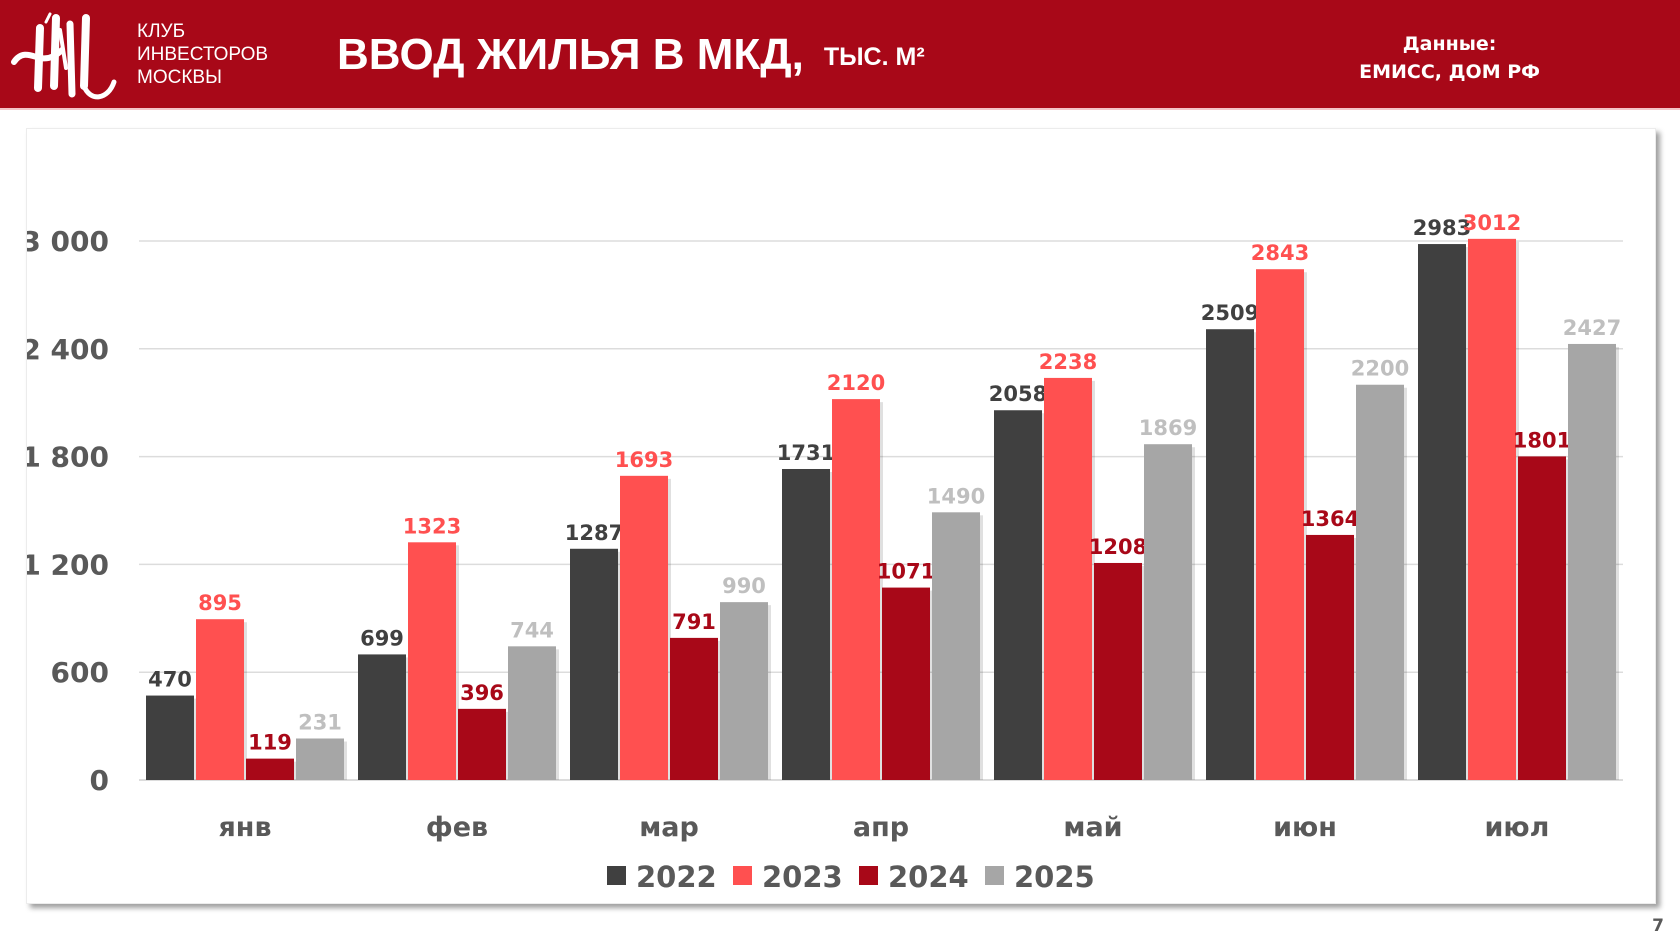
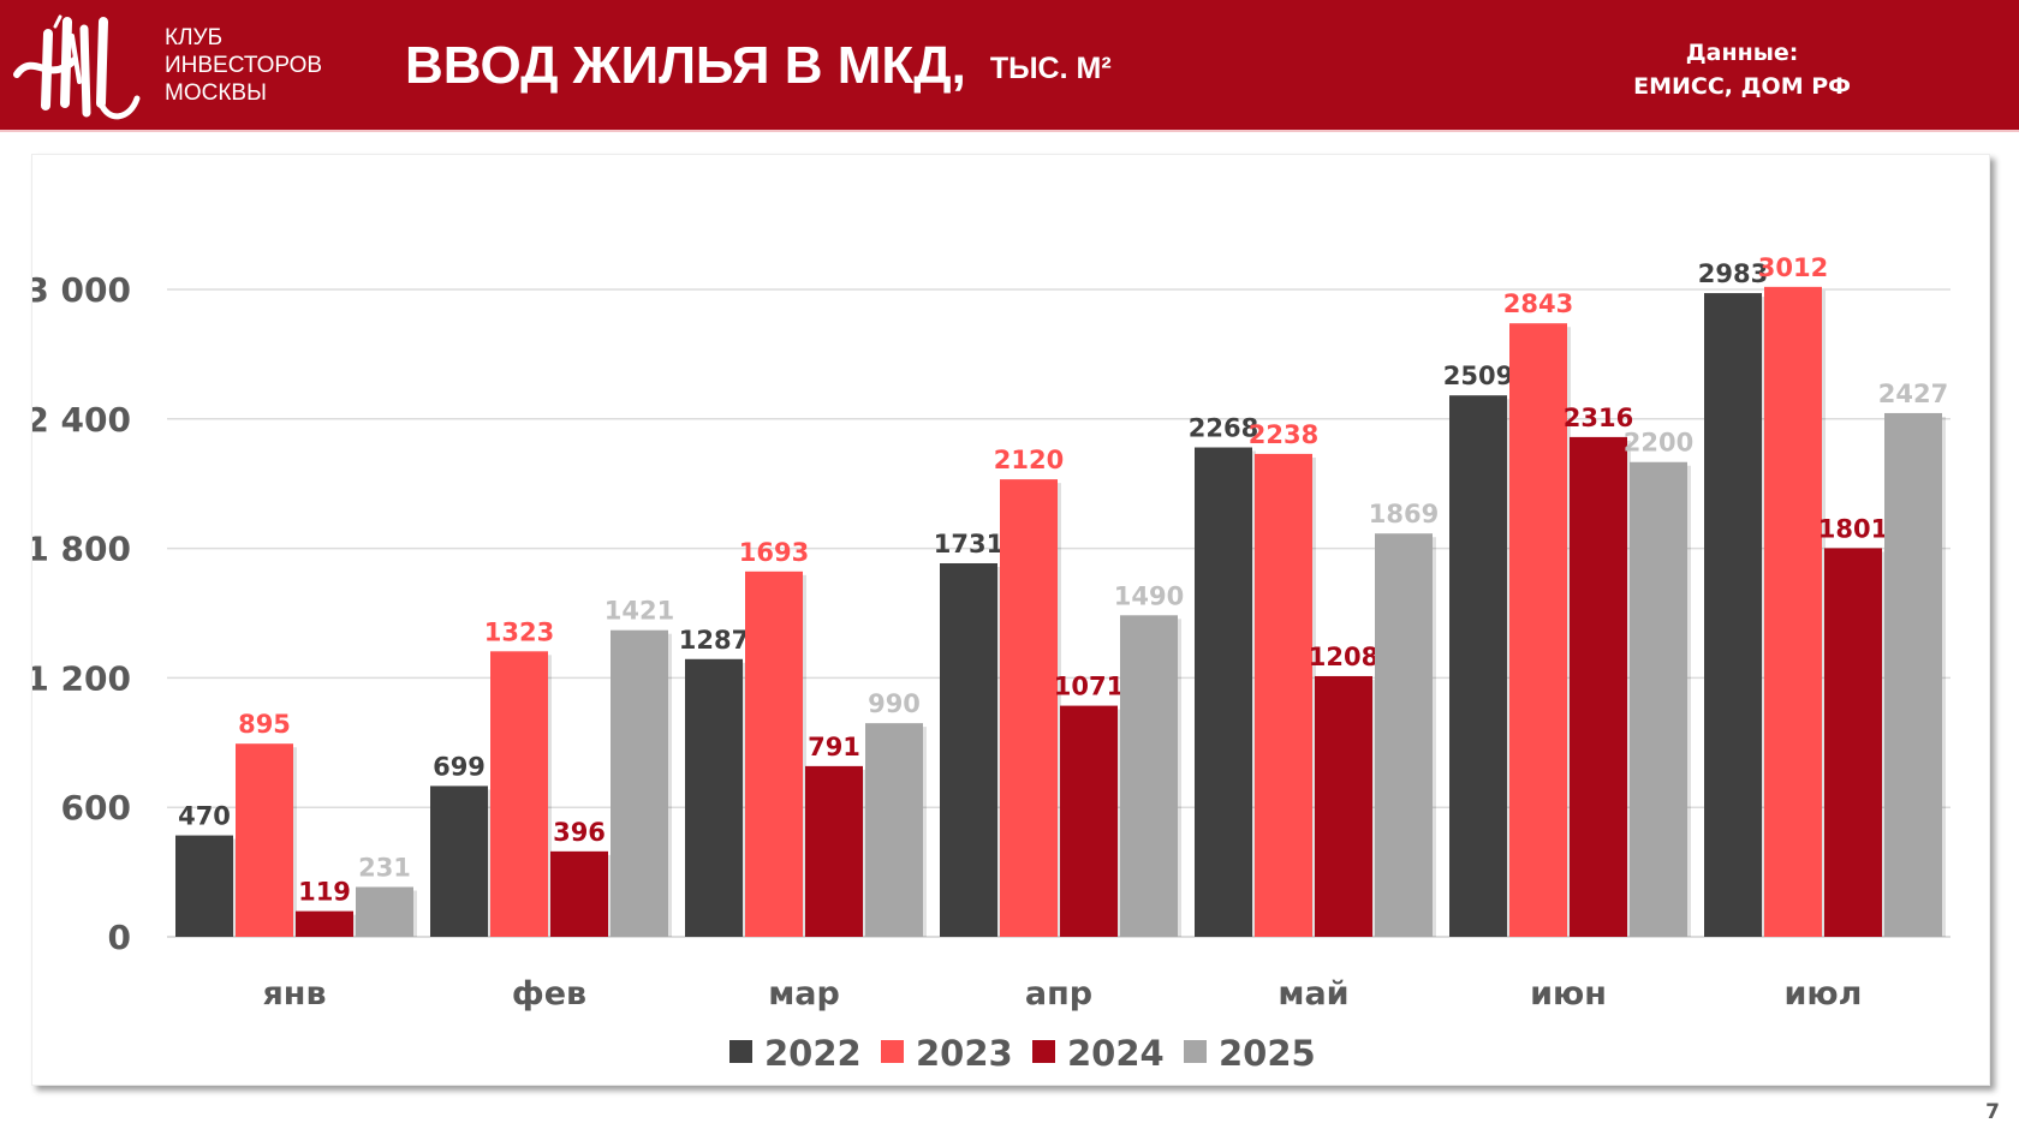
2025/фев: 744 -> 1421
2022/май: 2058 -> 2268
2024/июн: 1364 -> 2316
